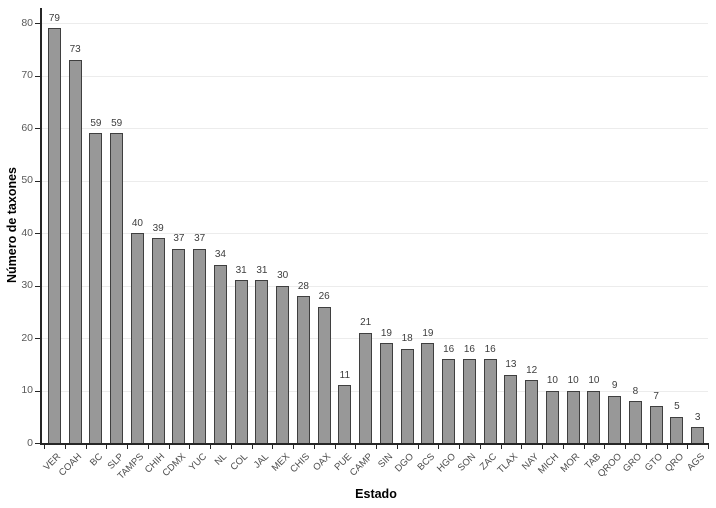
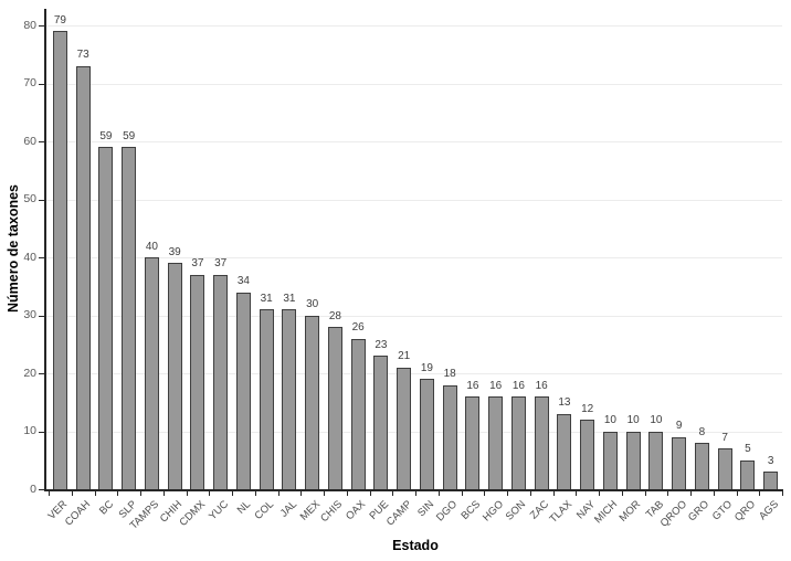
PUE: 11 -> 23
BCS: 19 -> 16
